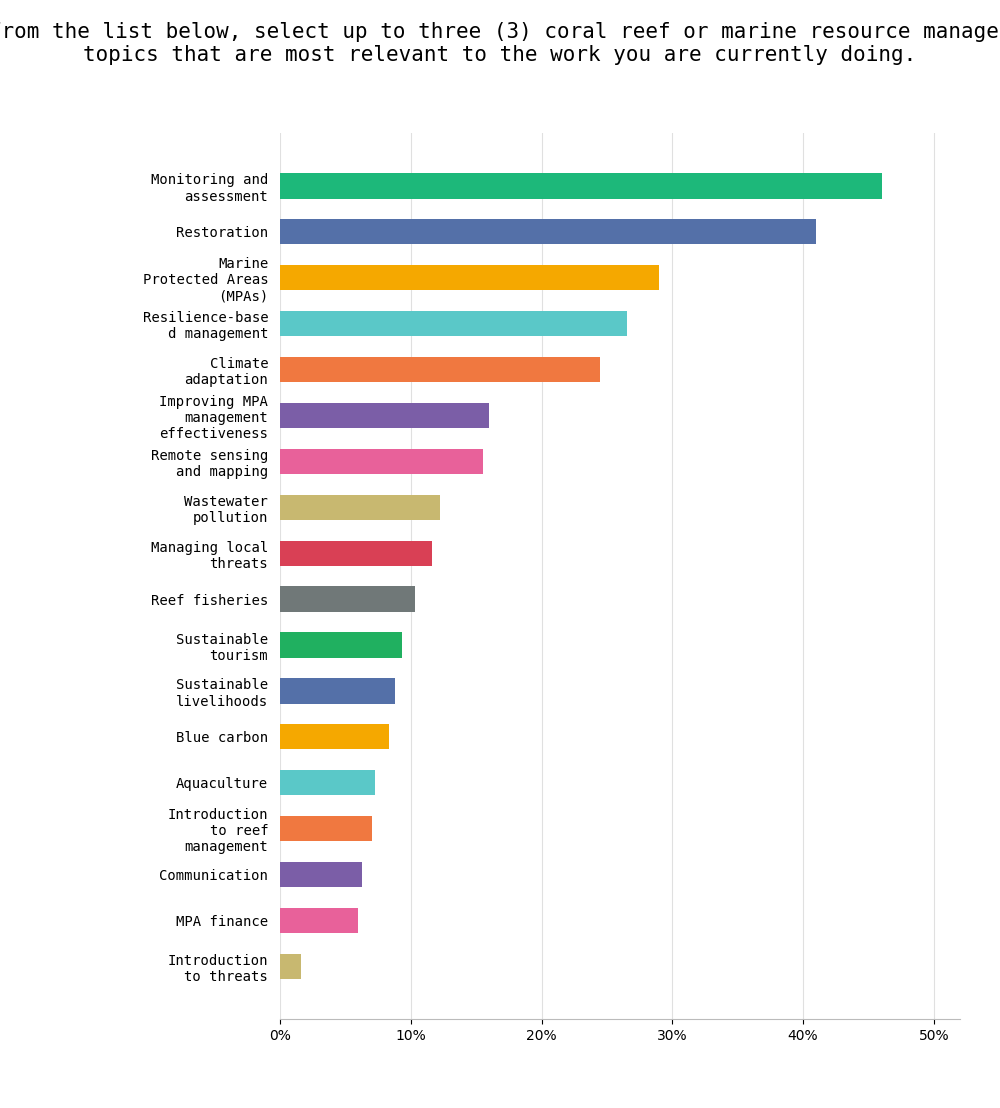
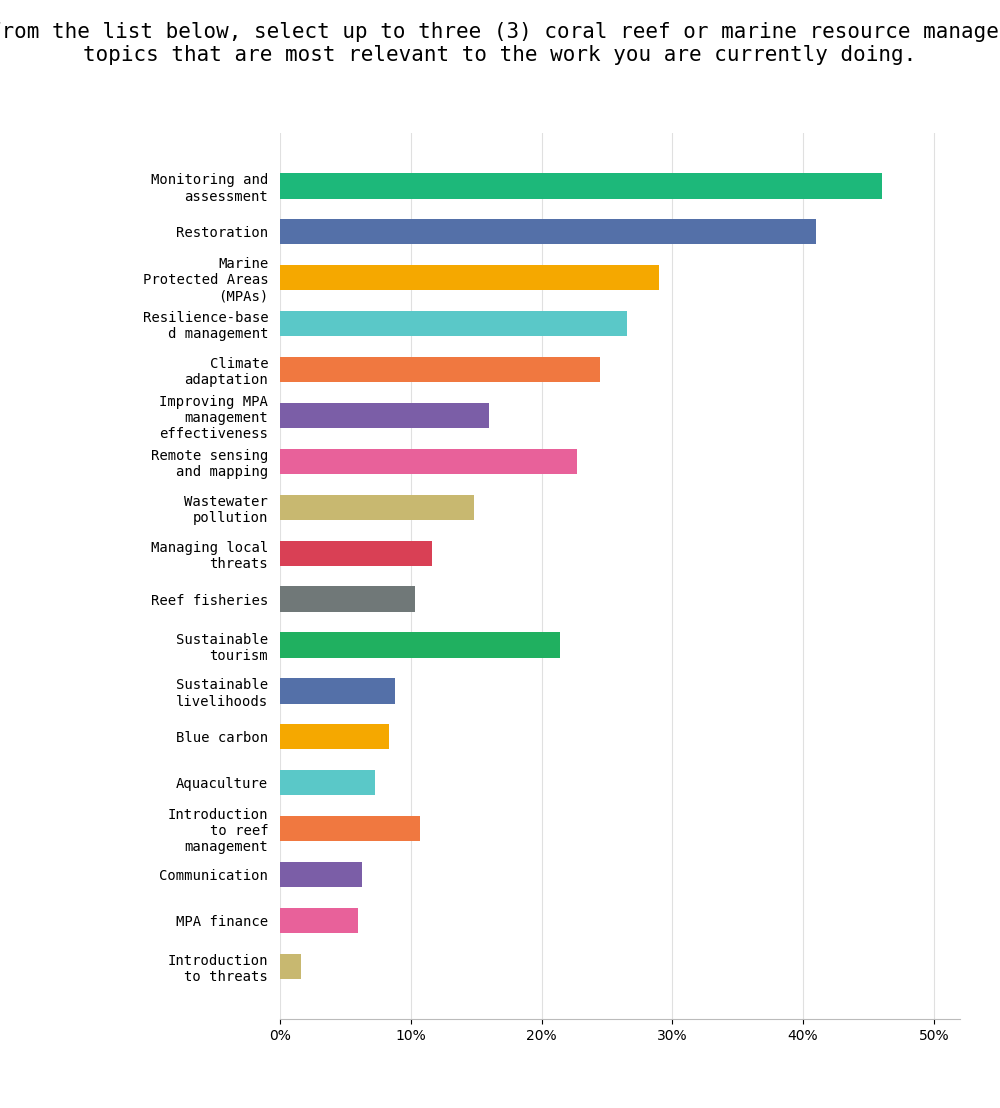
Remote sensing and mapping: 15.5% -> 22.7%
Wastewater pollution: 12.2% -> 14.8%
Sustainable tourism: 9.3% -> 21.4%
Introduction to reef management: 7.0% -> 10.7%
